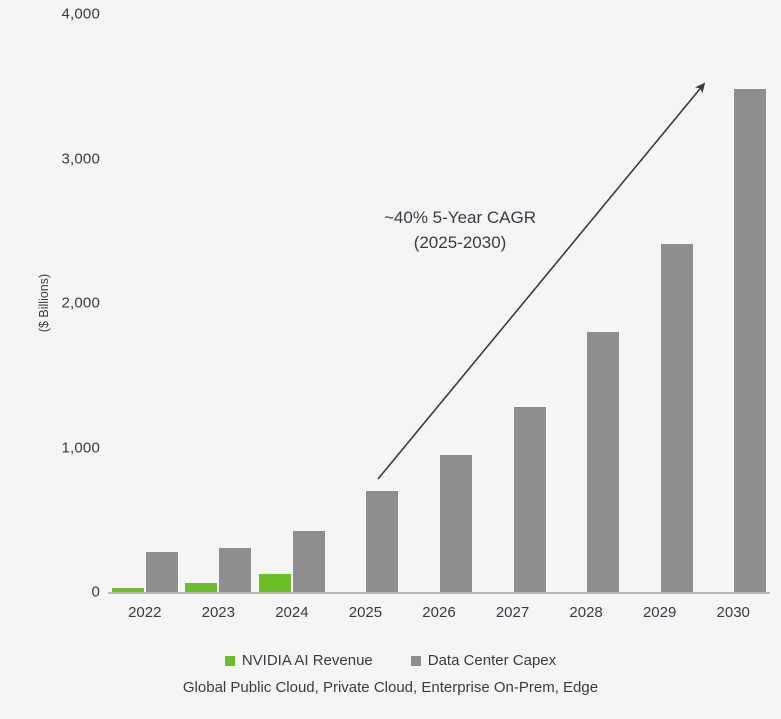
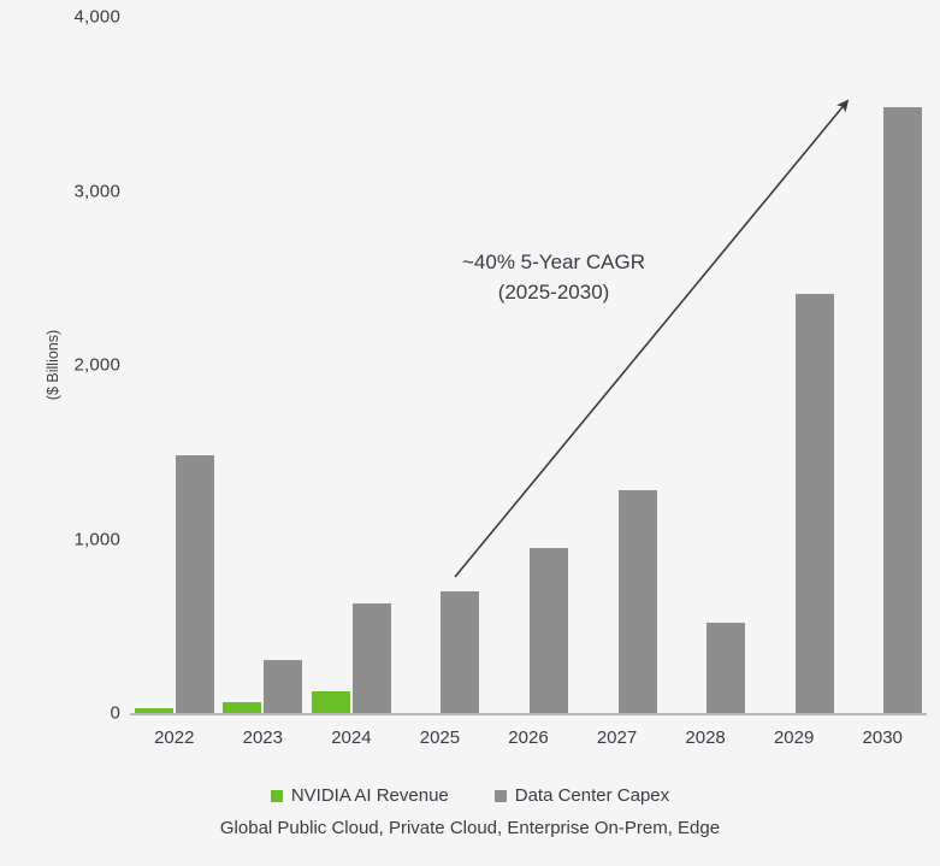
Data Center Capex/2022: 280 -> 1480
Data Center Capex/2024: 420 -> 630
Data Center Capex/2028: 1800 -> 520
